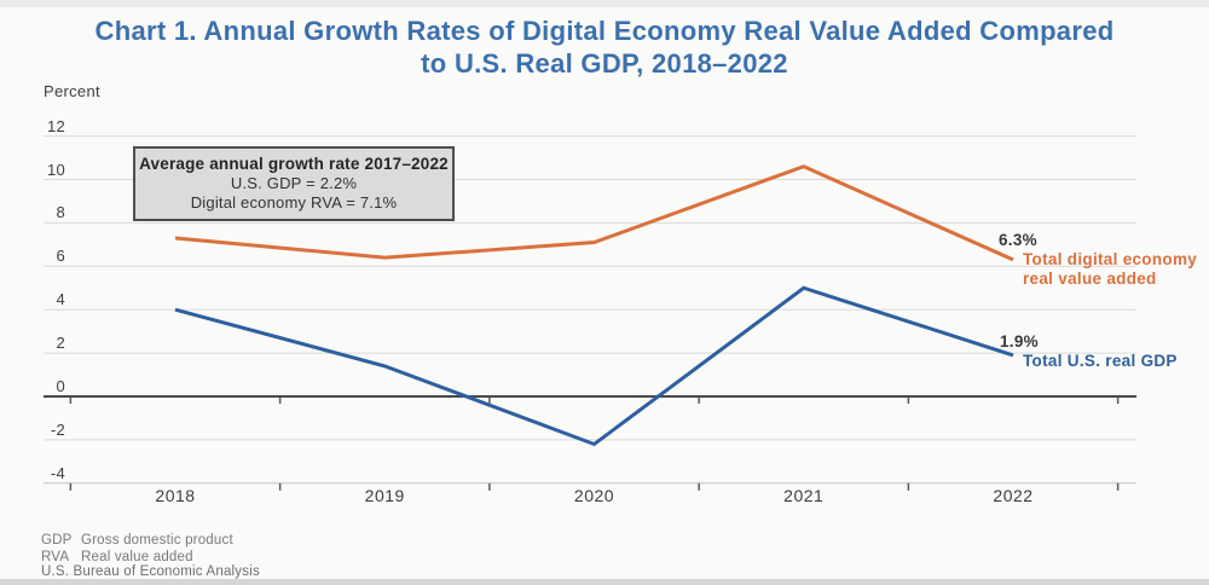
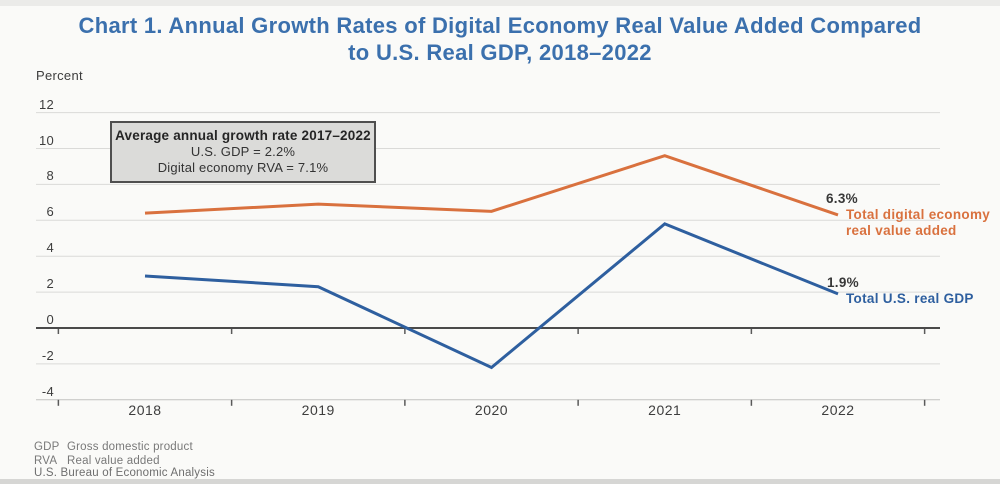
Total digital economy real value added/2018: 7.3 -> 6.4
Total U.S. real GDP/2018: 4.0 -> 2.9
Total digital economy real value added/2019: 6.4 -> 6.9
Total U.S. real GDP/2019: 1.4 -> 2.3
Total digital economy real value added/2020: 7.1 -> 6.5
Total digital economy real value added/2021: 10.6 -> 9.6
Total U.S. real GDP/2021: 5.0 -> 5.8
